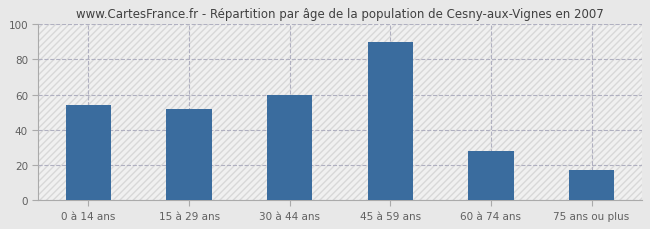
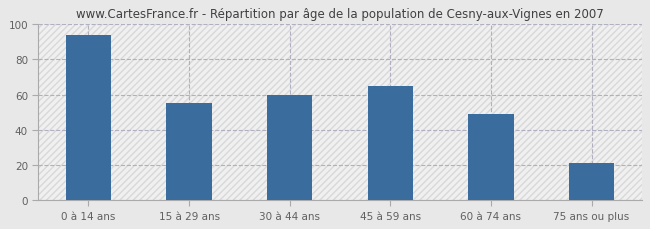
0 à 14 ans: 54 -> 94
15 à 29 ans: 52 -> 55
45 à 59 ans: 90 -> 65
60 à 74 ans: 28 -> 49
75 ans ou plus: 17 -> 21
